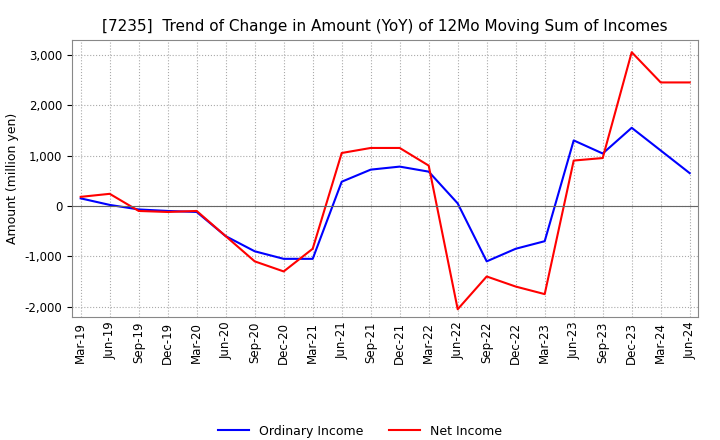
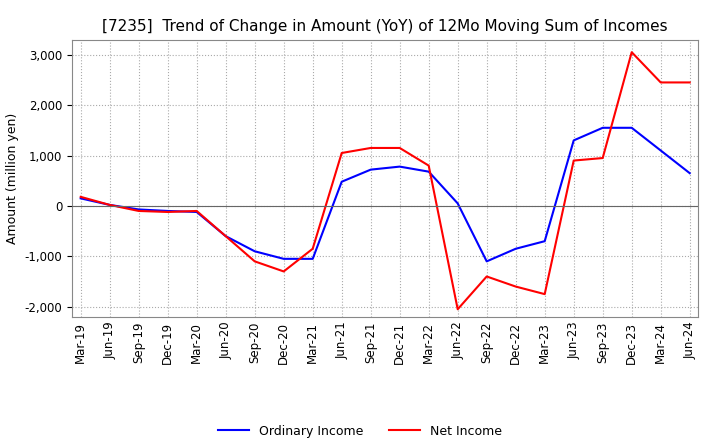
Net Income/Jun-19: 240 -> 20
Ordinary Income/Sep-23: 1,040 -> 1,550
